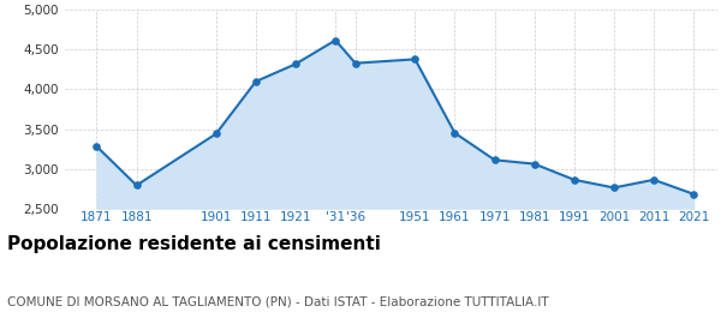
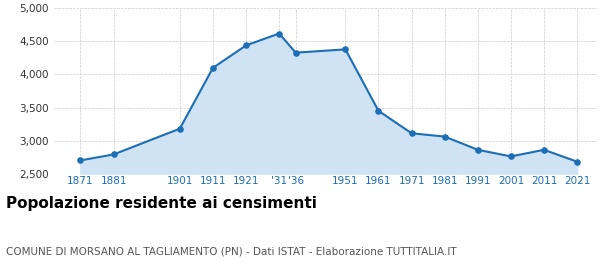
1871: 3,280 -> 2,700
1901: 3,440 -> 3,180
1921: 4,320 -> 4,440
